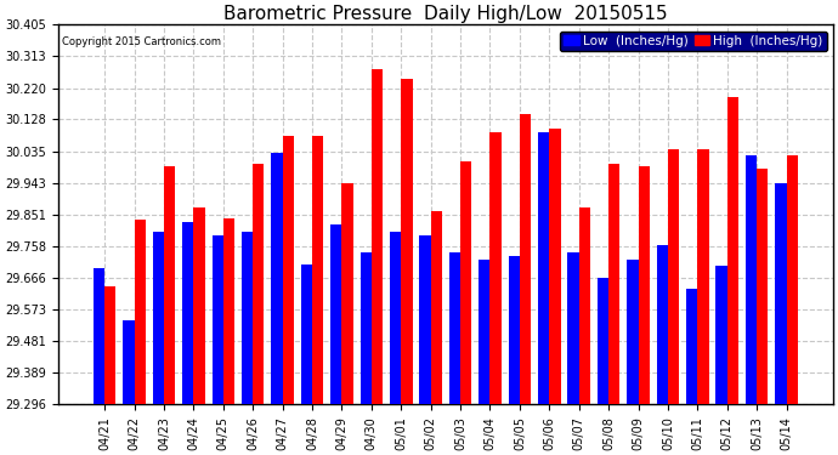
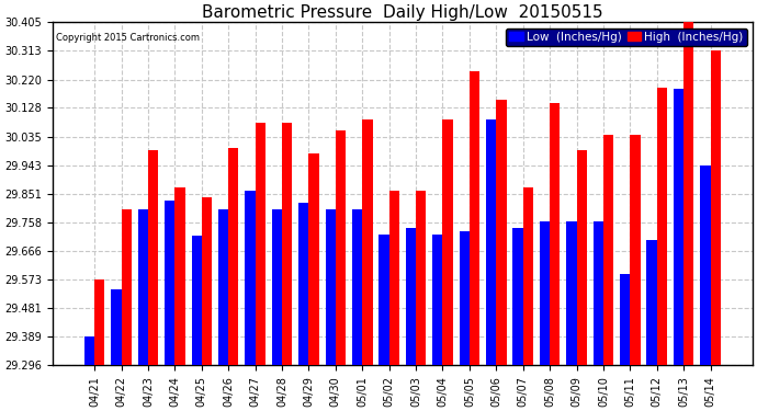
Low (Inches/Hg)/04/21: 29.695 -> 29.389
High (Inches/Hg)/04/21: 29.640 -> 29.573
High (Inches/Hg)/04/22: 29.835 -> 29.800
Low (Inches/Hg)/04/25: 29.790 -> 29.715
Low (Inches/Hg)/04/27: 30.030 -> 29.860
Low (Inches/Hg)/04/28: 29.705 -> 29.800
High (Inches/Hg)/04/29: 29.940 -> 29.980
Low (Inches/Hg)/04/30: 29.740 -> 29.800
High (Inches/Hg)/04/30: 30.275 -> 30.055
High (Inches/Hg)/05/01: 30.245 -> 30.090
Low (Inches/Hg)/05/02: 29.790 -> 29.720
High (Inches/Hg)/05/03: 30.005 -> 29.860
High (Inches/Hg)/05/05: 30.145 -> 30.245
High (Inches/Hg)/05/06: 30.100 -> 30.155
Low (Inches/Hg)/05/08: 29.665 -> 29.760
High (Inches/Hg)/05/08: 30.000 -> 30.145
Low (Inches/Hg)/05/09: 29.720 -> 29.760
Low (Inches/Hg)/05/11: 29.635 -> 29.590
Low (Inches/Hg)/05/13: 30.025 -> 30.190
High (Inches/Hg)/05/13: 29.985 -> 30.405
High (Inches/Hg)/05/14: 30.025 -> 30.313
